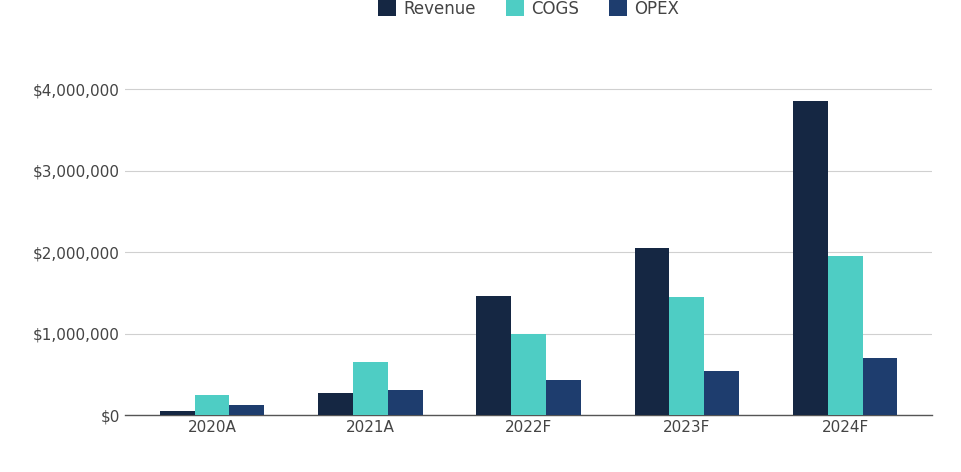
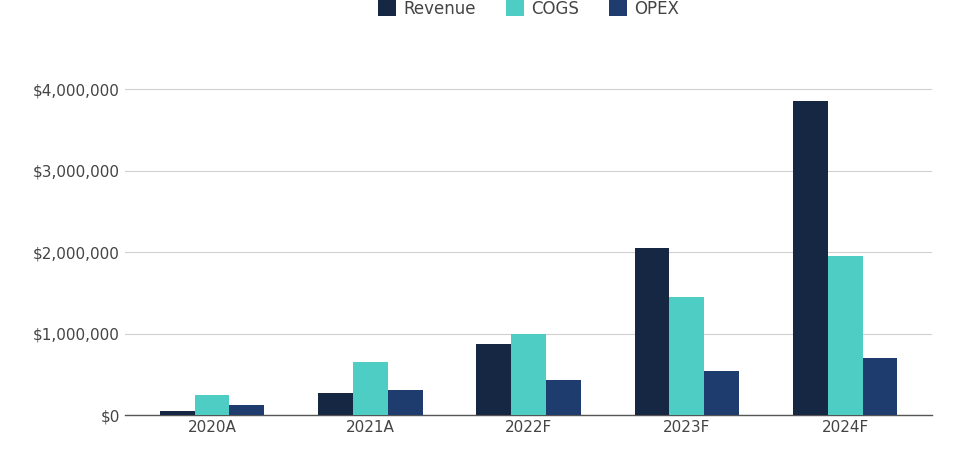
Revenue/2022F: $1,460,000 -> $870,000
